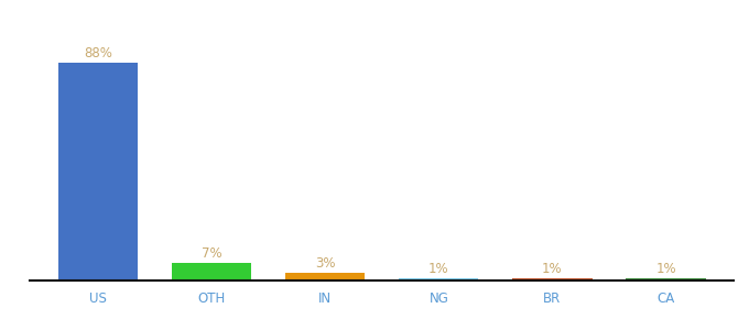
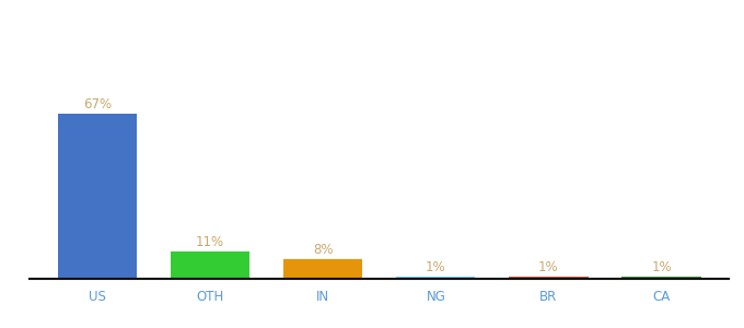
US: 88% -> 67%
OTH: 7% -> 11%
IN: 3% -> 8%
